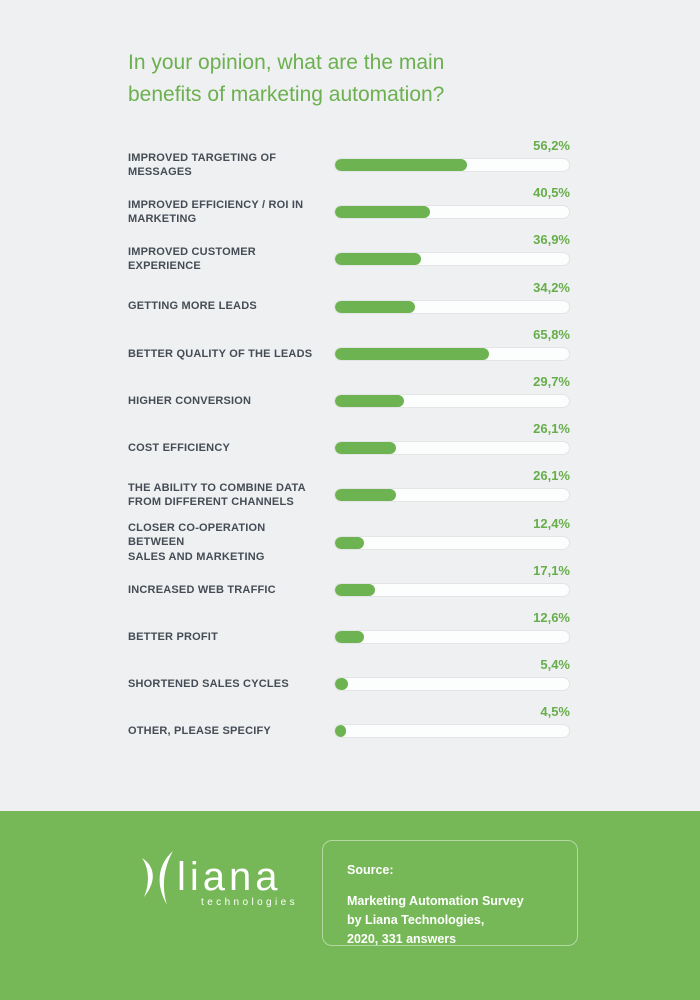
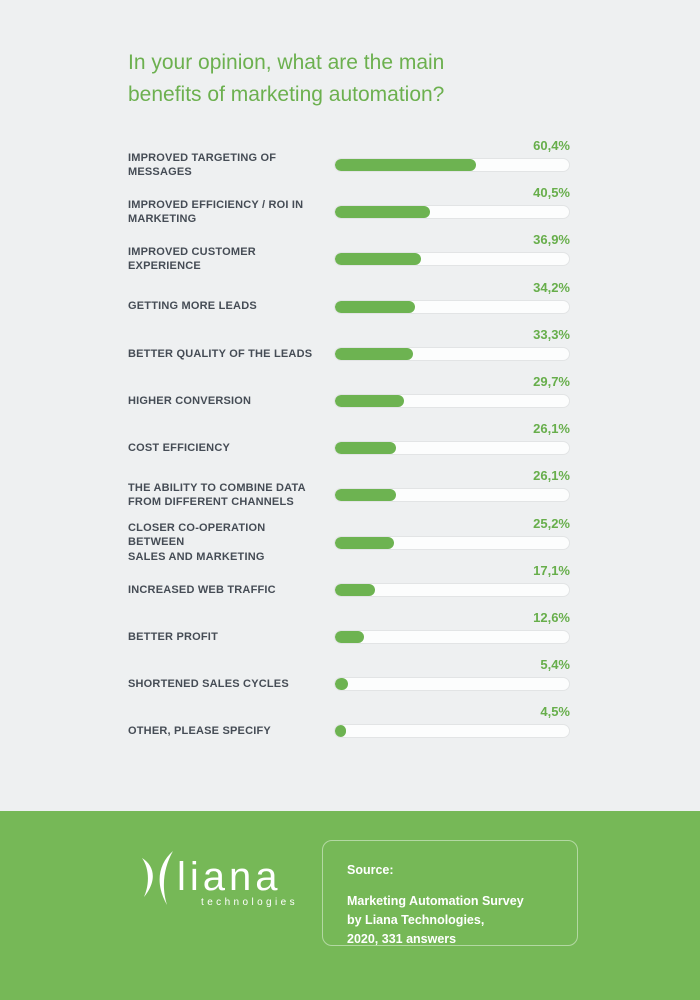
IMPROVED TARGETING OF MESSAGES: 56,2% -> 60,4%
BETTER QUALITY OF THE LEADS: 65,8% -> 33,3%
CLOSER CO-OPERATION BETWEEN SALES AND MARKETING: 12,4% -> 25,2%
